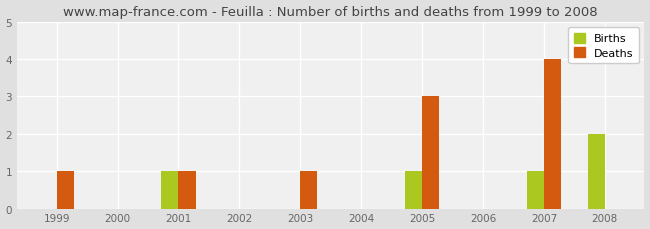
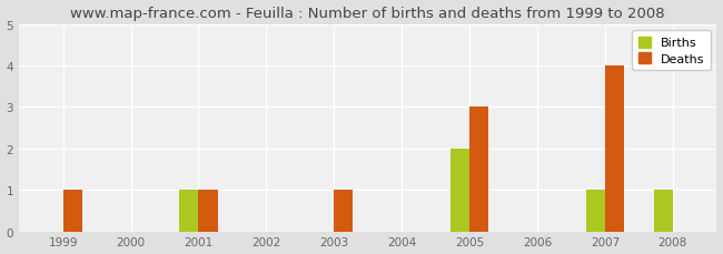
Births/2005: 1 -> 2
Births/2008: 2 -> 1
